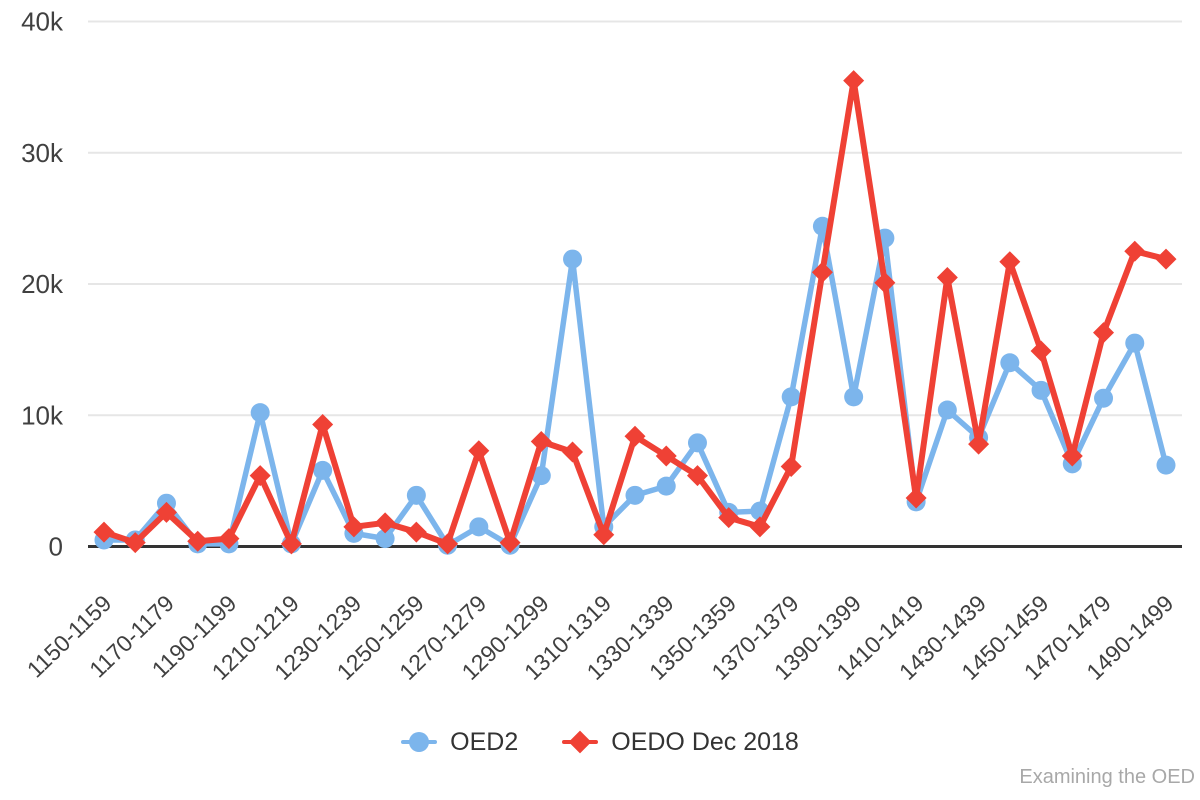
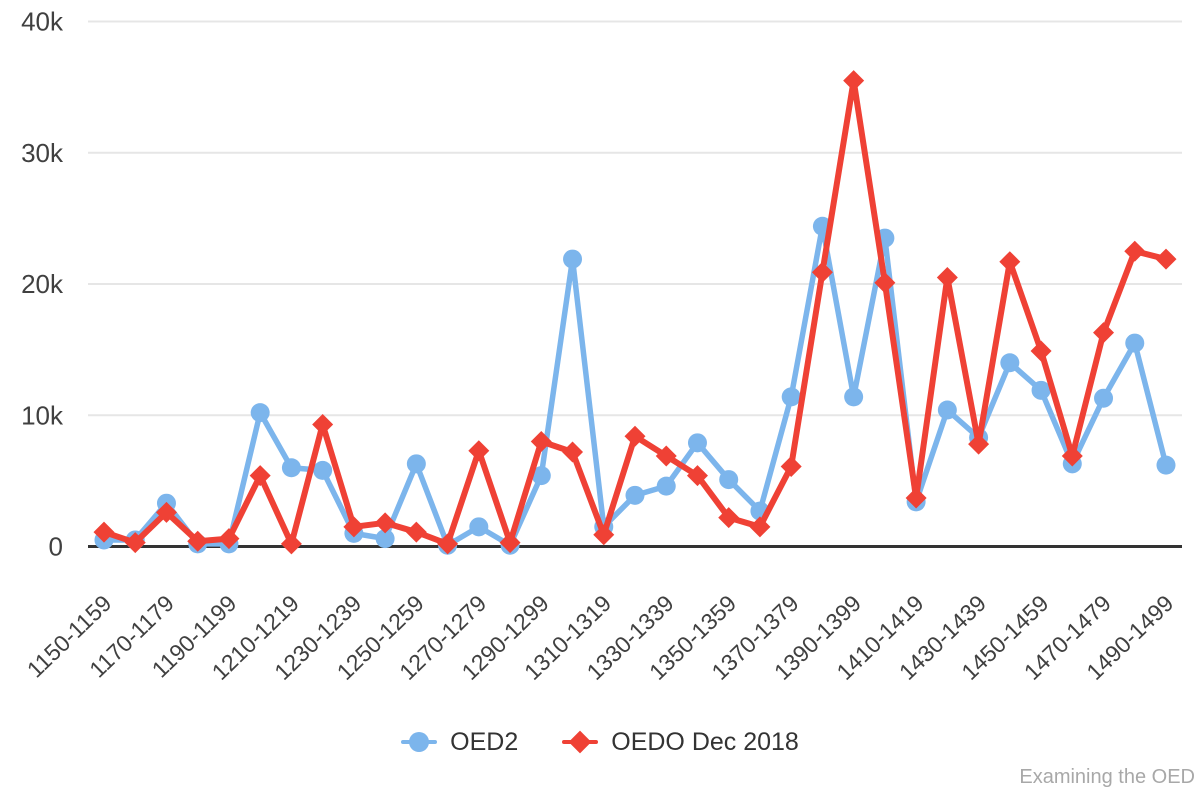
OED2/1210-1219: 0.2k -> 6.0k
OED2/1250-1259: 3.9k -> 6.3k
OED2/1350-1359: 2.6k -> 5.1k
